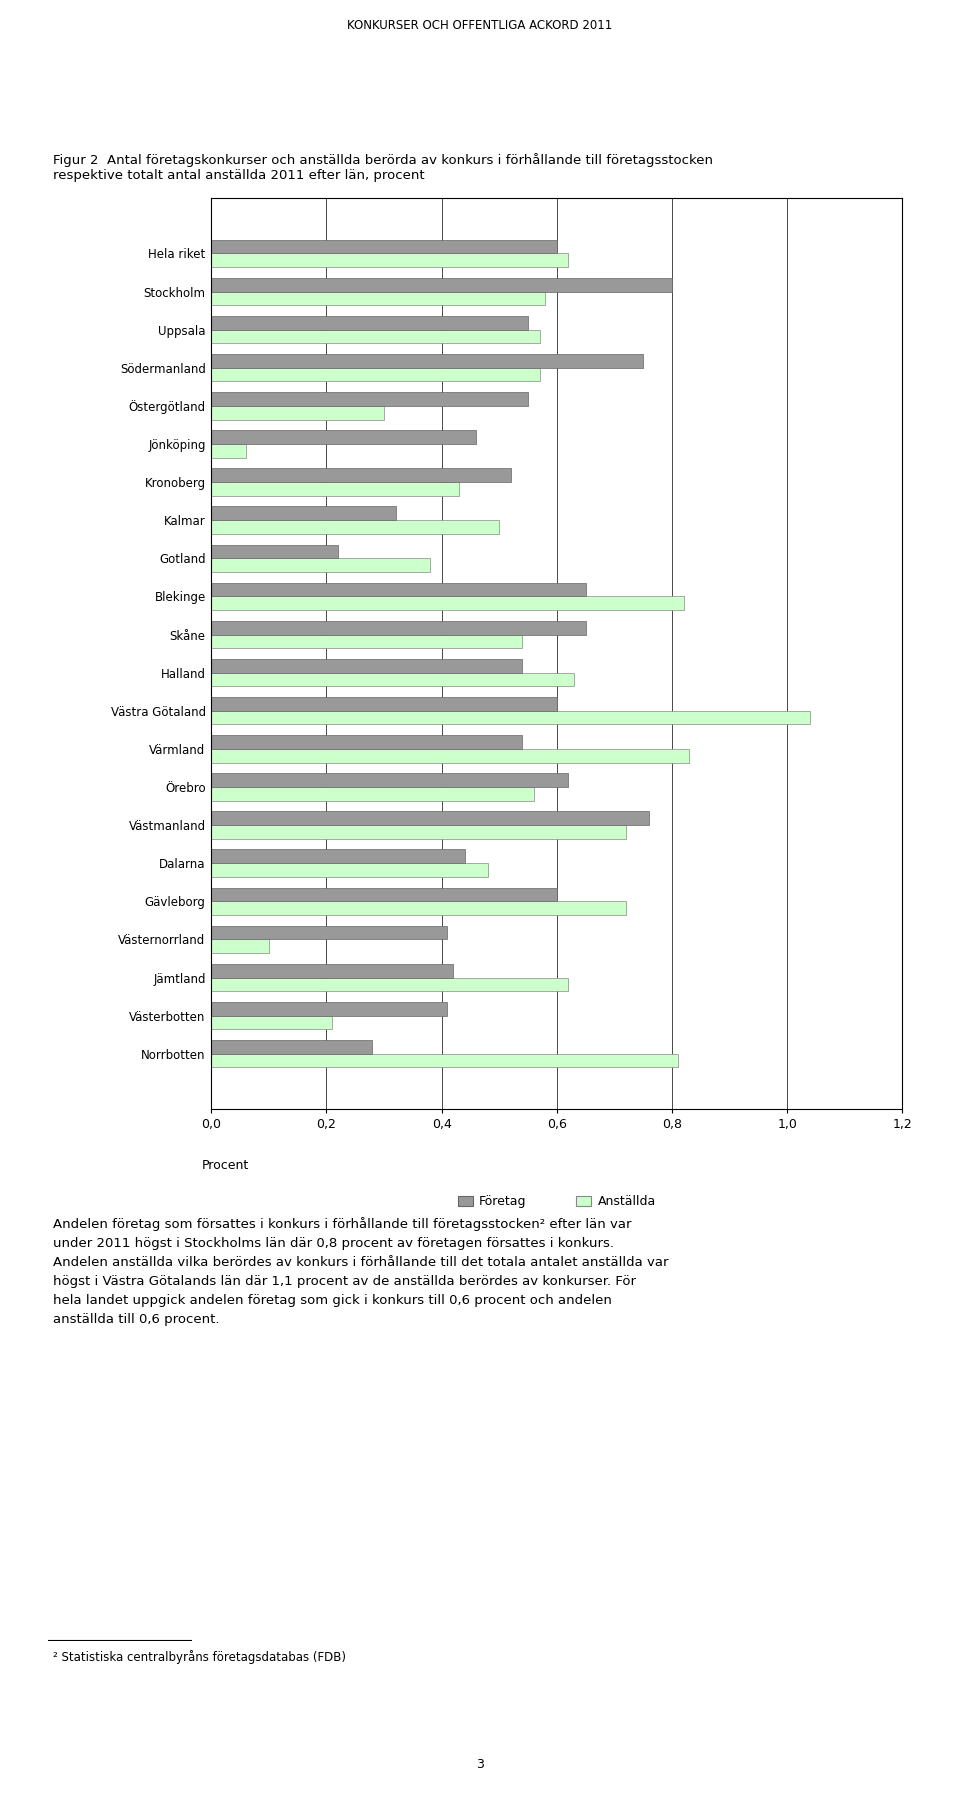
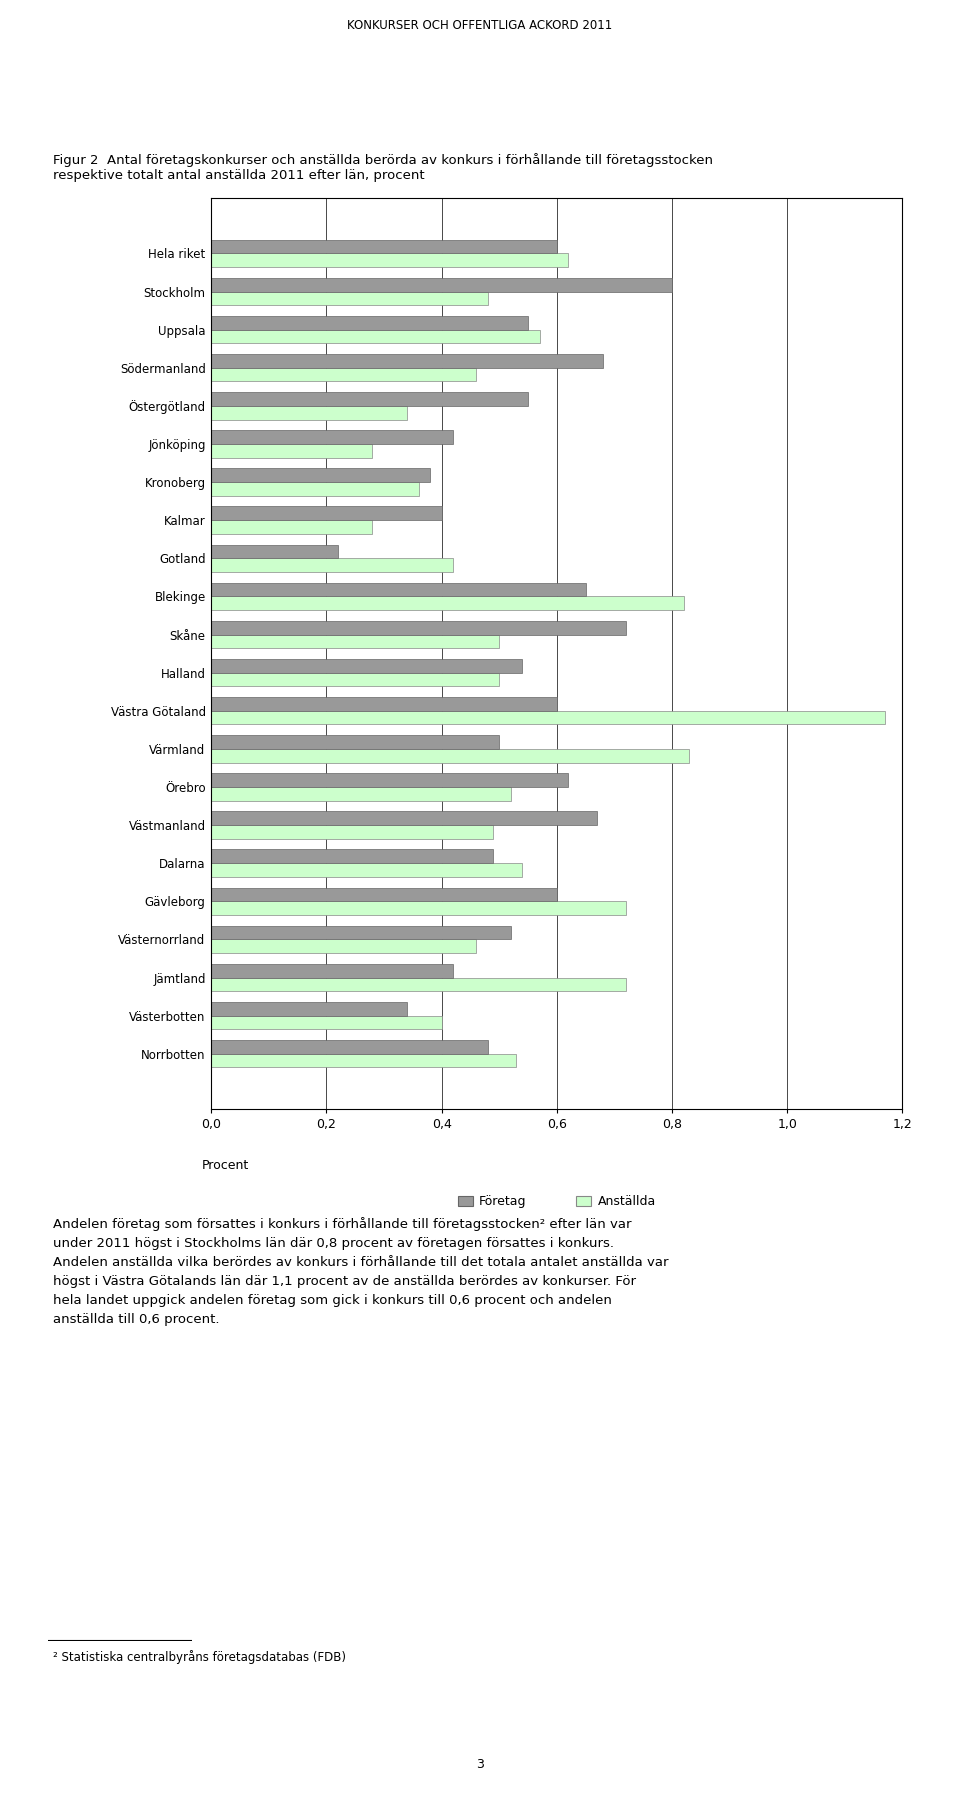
Anställda/Stockholm: 0,58 -> 0,48
Företag/Södermanland: 0,75 -> 0,68
Anställda/Södermanland: 0,57 -> 0,46
Anställda/Östergötland: 0,30 -> 0,34
Företag/Jönköping: 0,46 -> 0,42
Anställda/Jönköping: 0,06 -> 0,28
Företag/Kronoberg: 0,52 -> 0,38
Anställda/Kronoberg: 0,43 -> 0,36
Företag/Kalmar: 0,32 -> 0,40
Anställda/Kalmar: 0,50 -> 0,28
Anställda/Gotland: 0,38 -> 0,42
Företag/Skåne: 0,65 -> 0,72
Anställda/Skåne: 0,54 -> 0,50
Anställda/Halland: 0,63 -> 0,50
Anställda/Västra Götaland: 1,04 -> 1,17
Företag/Värmland: 0,54 -> 0,50
Anställda/Örebro: 0,56 -> 0,52
Företag/Västmanland: 0,76 -> 0,67
Anställda/Västmanland: 0,72 -> 0,49
Företag/Dalarna: 0,44 -> 0,49
Anställda/Dalarna: 0,48 -> 0,54
Företag/Västernorrland: 0,41 -> 0,52
Anställda/Västernorrland: 0,10 -> 0,46
Anställda/Jämtland: 0,62 -> 0,72
Företag/Västerbotten: 0,41 -> 0,34
Anställda/Västerbotten: 0,21 -> 0,40
Företag/Norrbotten: 0,28 -> 0,48
Anställda/Norrbotten: 0,81 -> 0,53
